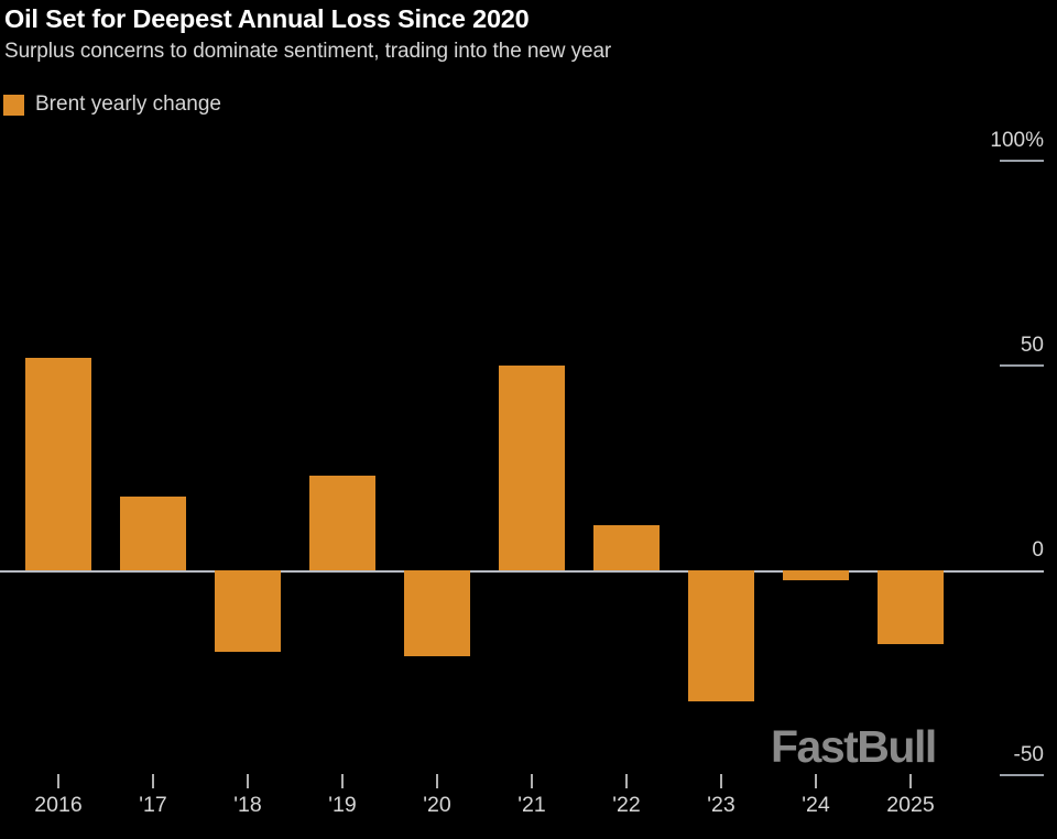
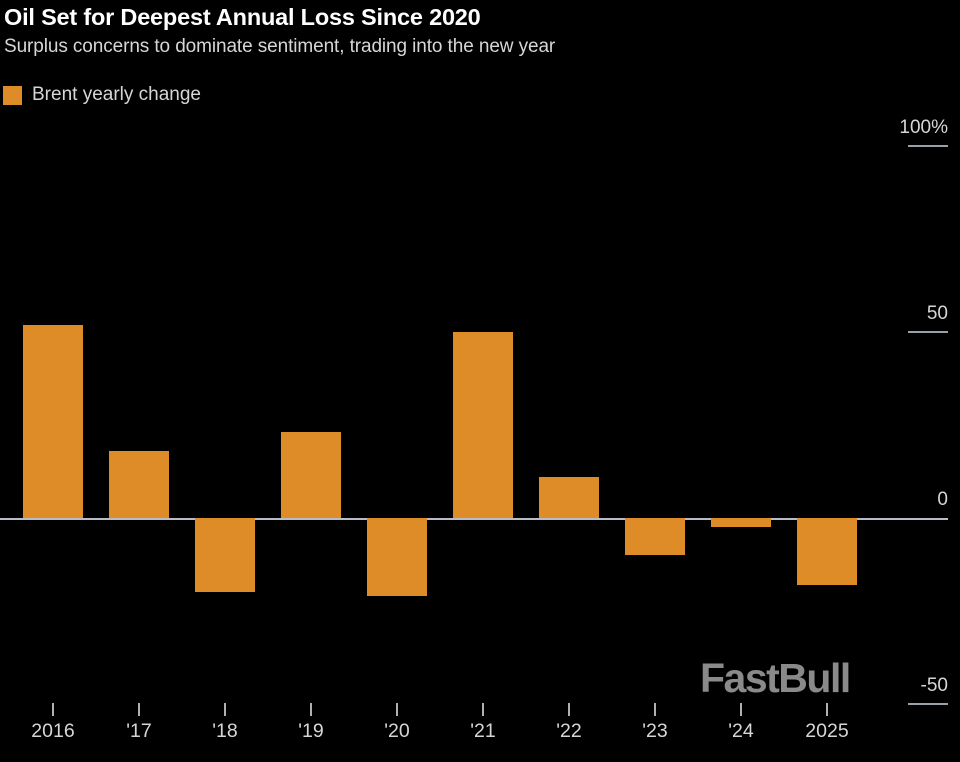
'23: -32% -> -10%
